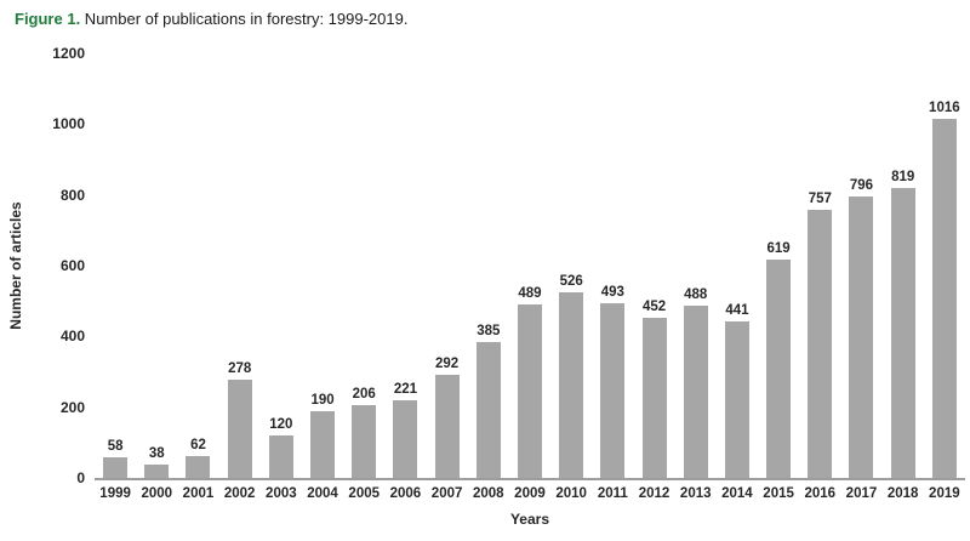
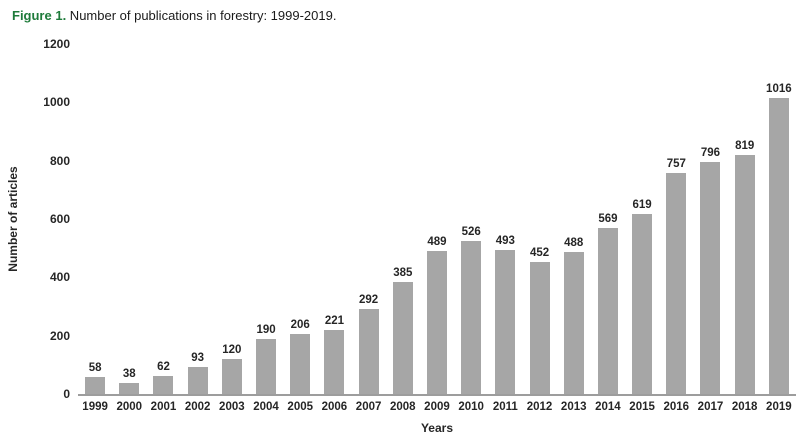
2002: 278 -> 93
2014: 441 -> 569
